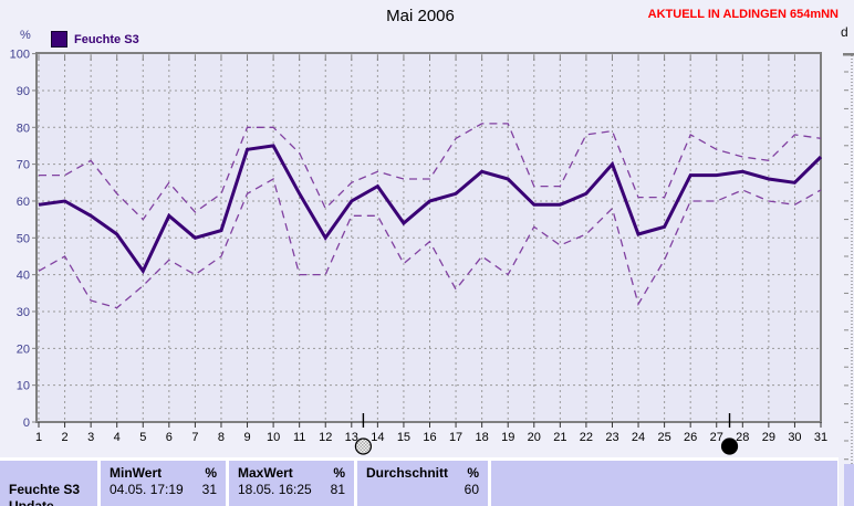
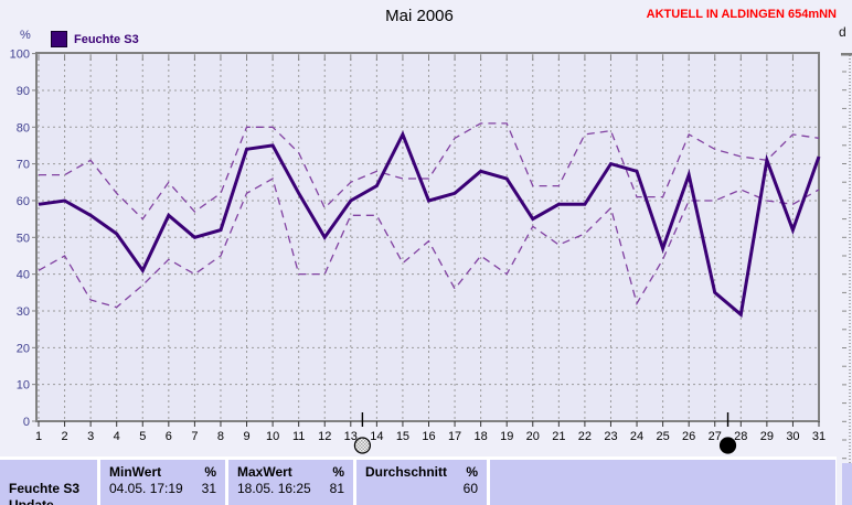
Feuchte S3/15: 54 -> 78
Feuchte S3/20: 59 -> 55
Feuchte S3/22: 62 -> 59
Feuchte S3/24: 51 -> 68
Feuchte S3/25: 53 -> 47
Feuchte S3/27: 67 -> 35
Feuchte S3/28: 68 -> 29
Feuchte S3/29: 66 -> 71
Feuchte S3/30: 65 -> 52
